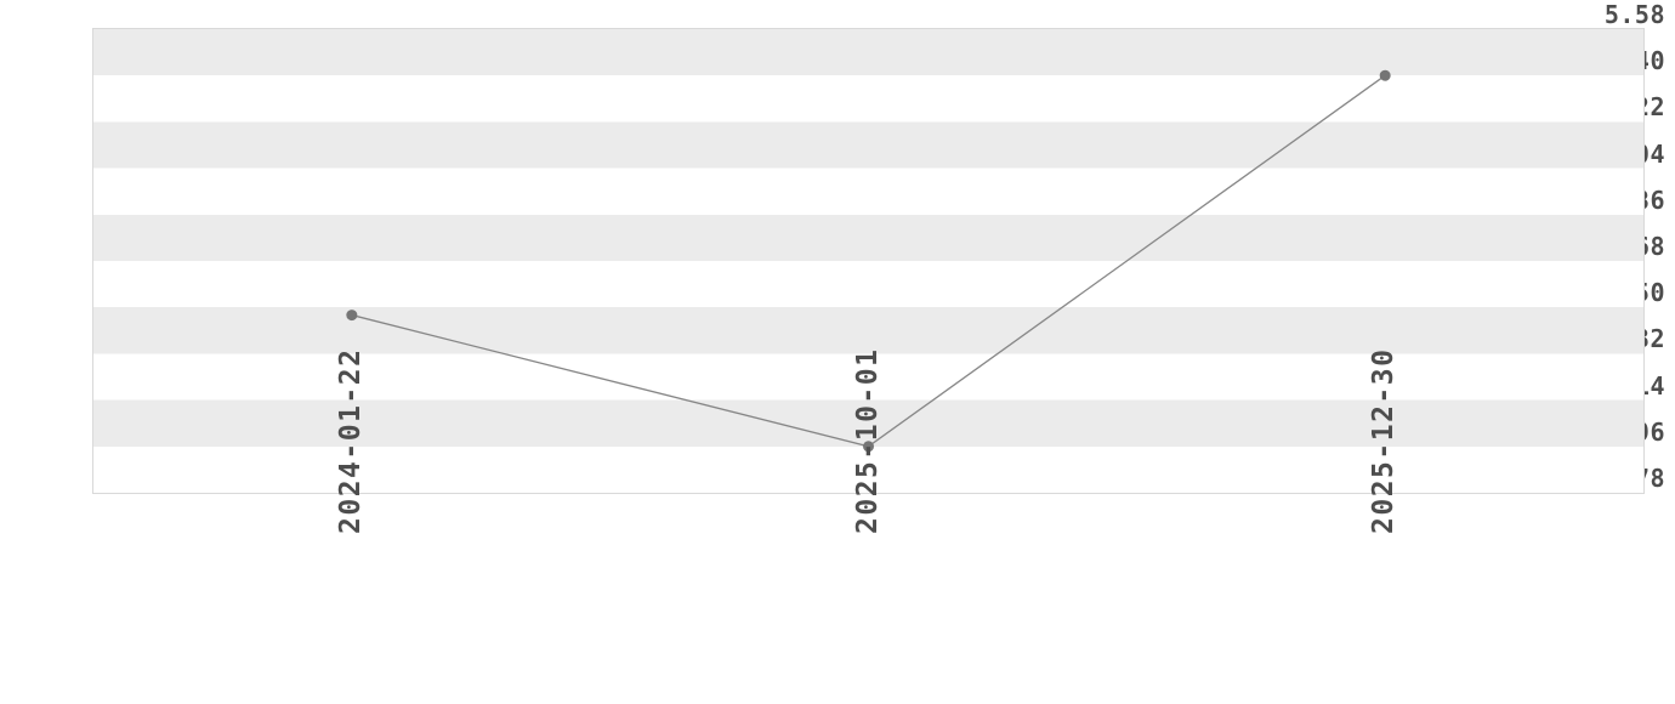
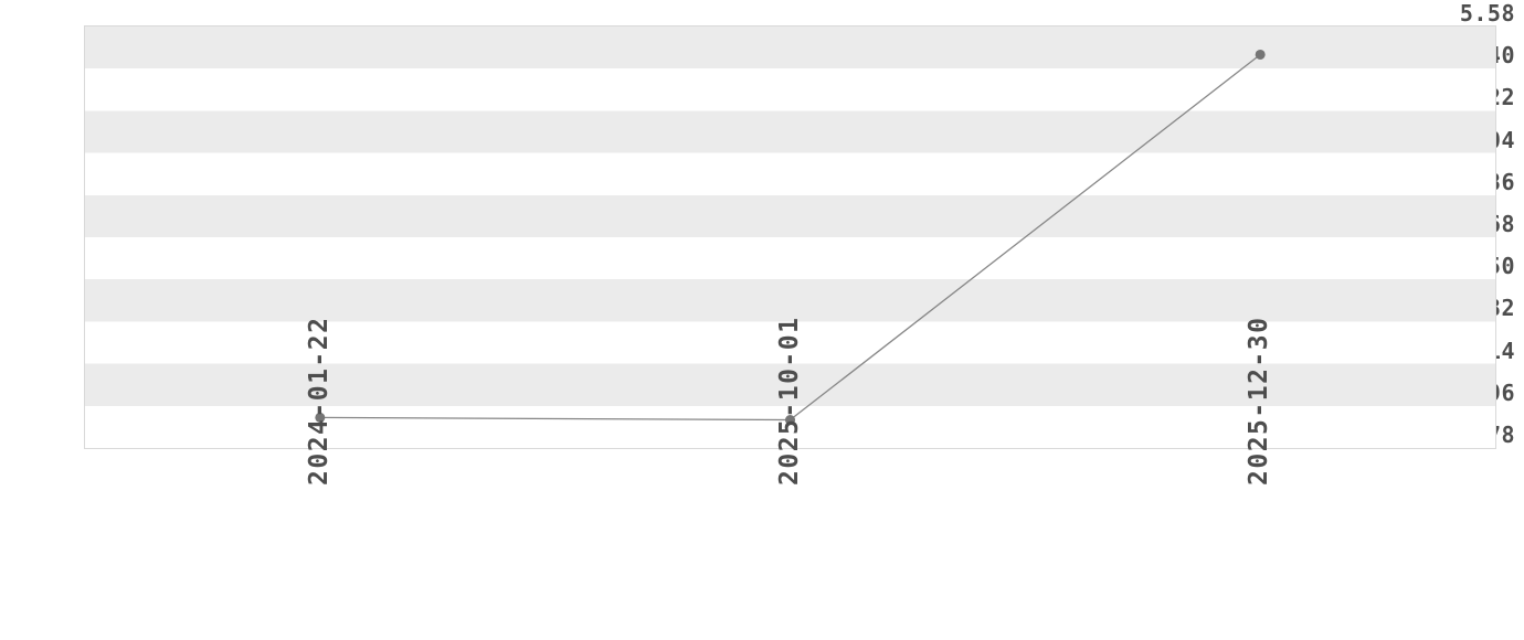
2024-01-22: 4.47 -> 3.91
2025-10-01: 3.96 -> 3.90
2025-12-30: 5.40 -> 5.46
